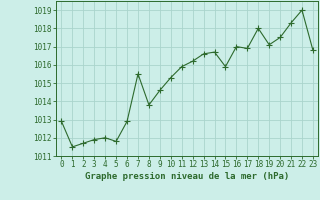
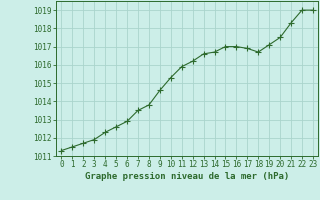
0: 1012.9 -> 1011.3
4: 1012.0 -> 1012.3
5: 1011.8 -> 1012.6
7: 1015.5 -> 1013.5
15: 1015.9 -> 1017.0
18: 1018.0 -> 1016.7
23: 1016.8 -> 1019.0
